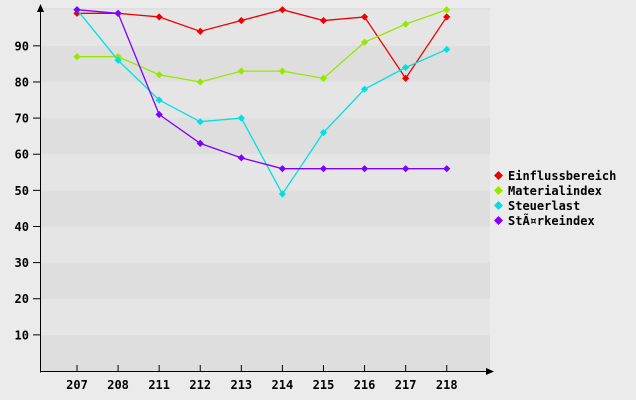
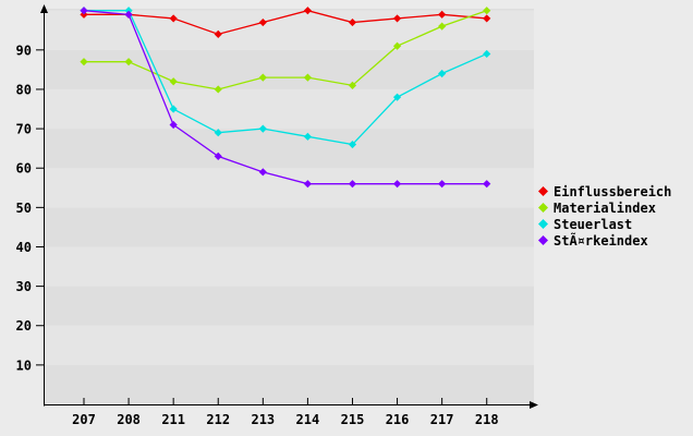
Steuerlast/208: 86 -> 100
Steuerlast/214: 49 -> 68
Einflussbereich/217: 81 -> 99
